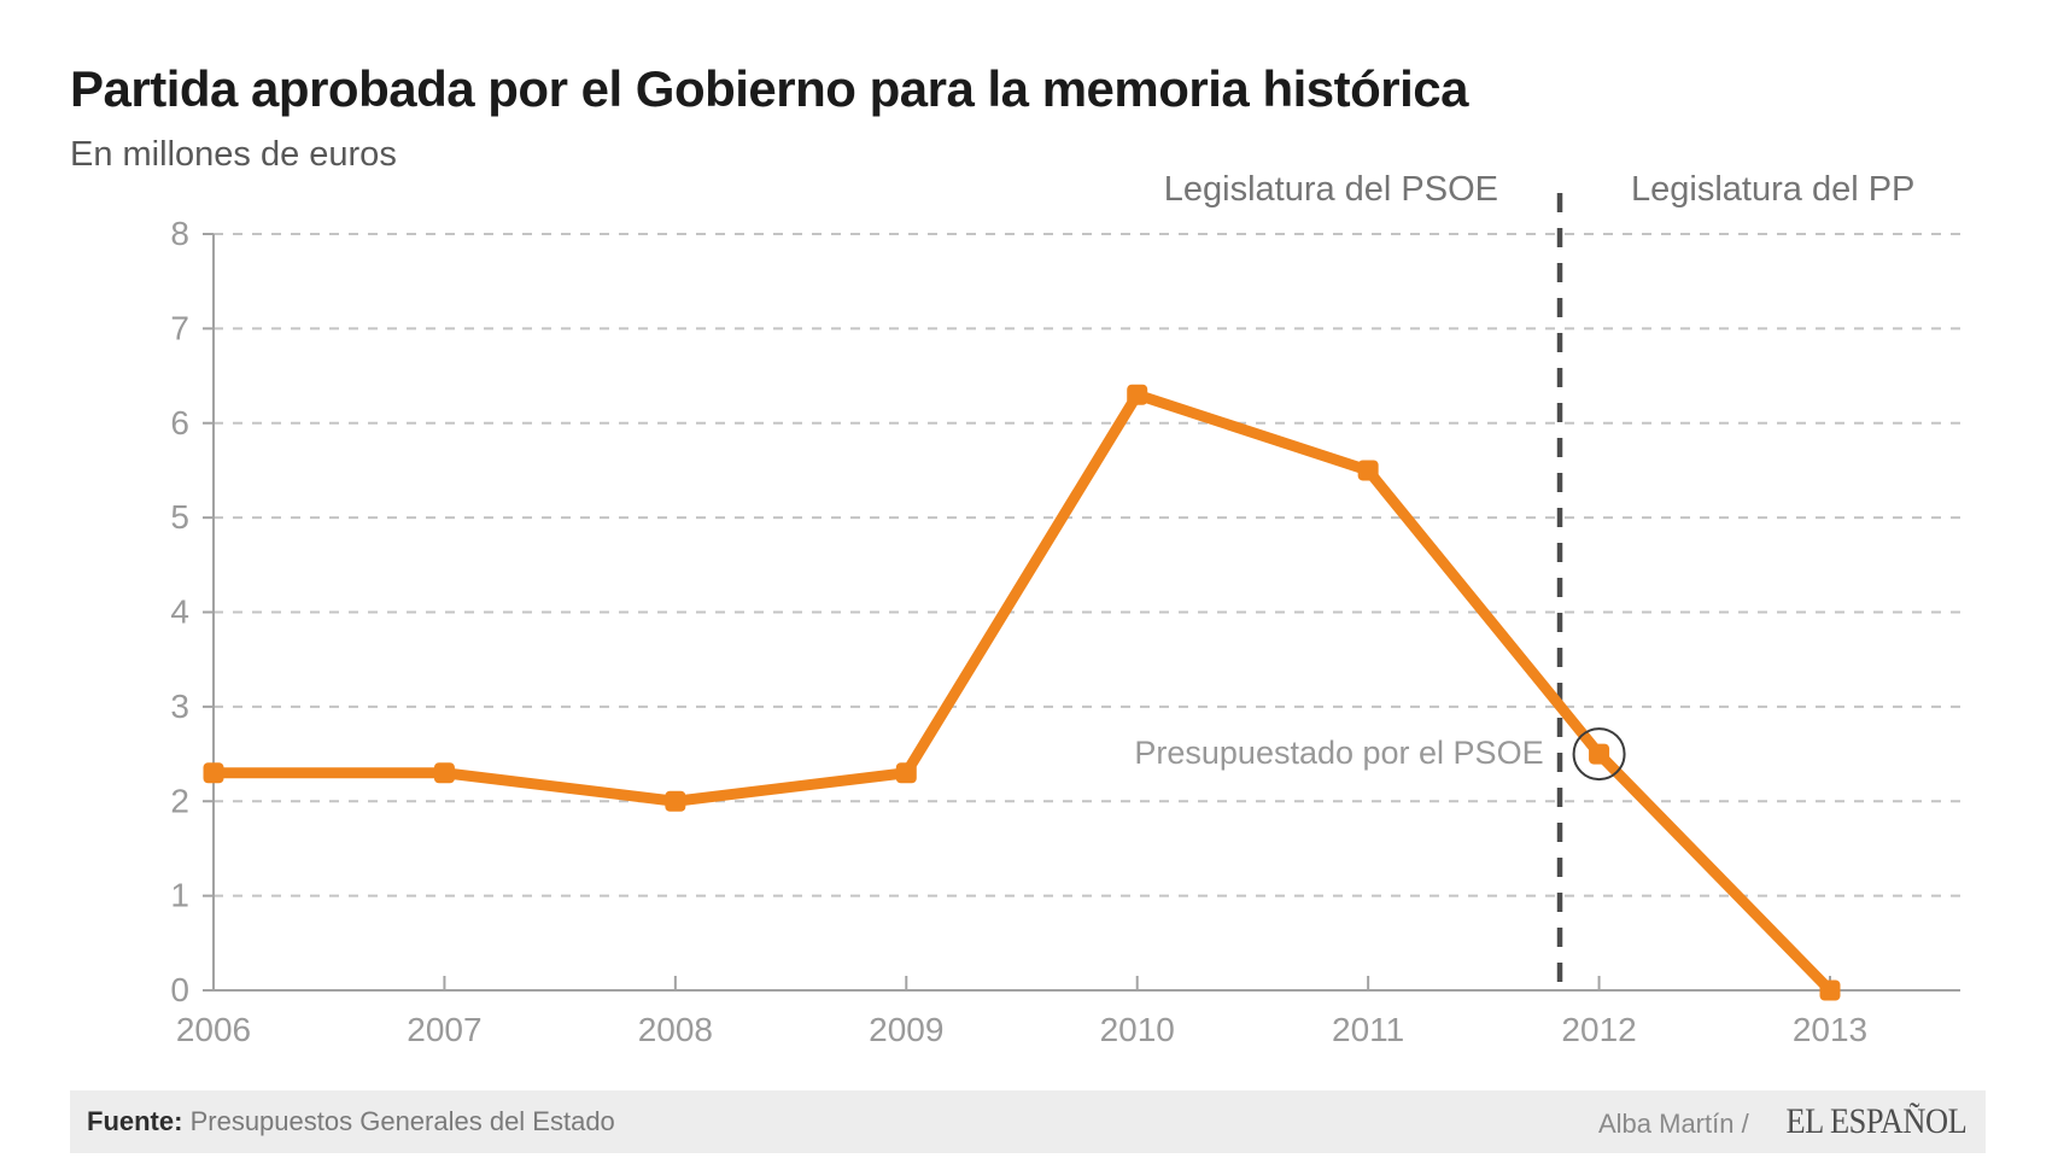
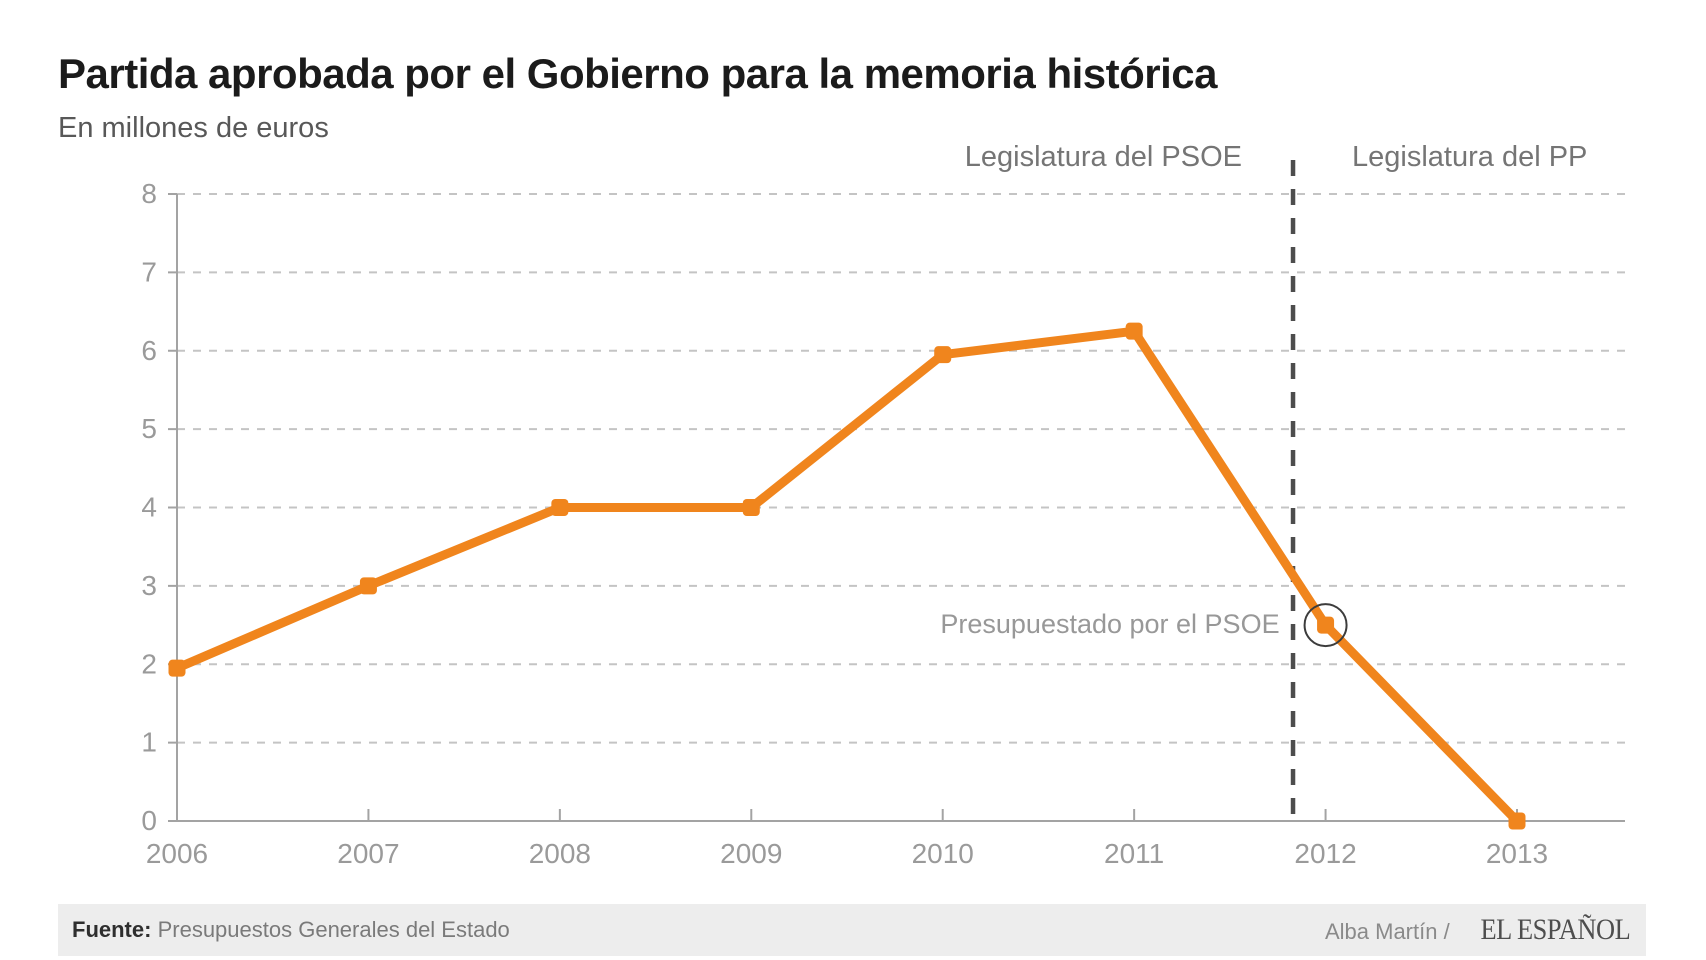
2006: 2.3 -> 1.9
2007: 2.3 -> 3.0
2008: 2.0 -> 4.0
2009: 2.3 -> 4.0
2010: 6.3 -> 6.0
2011: 5.5 -> 6.2
